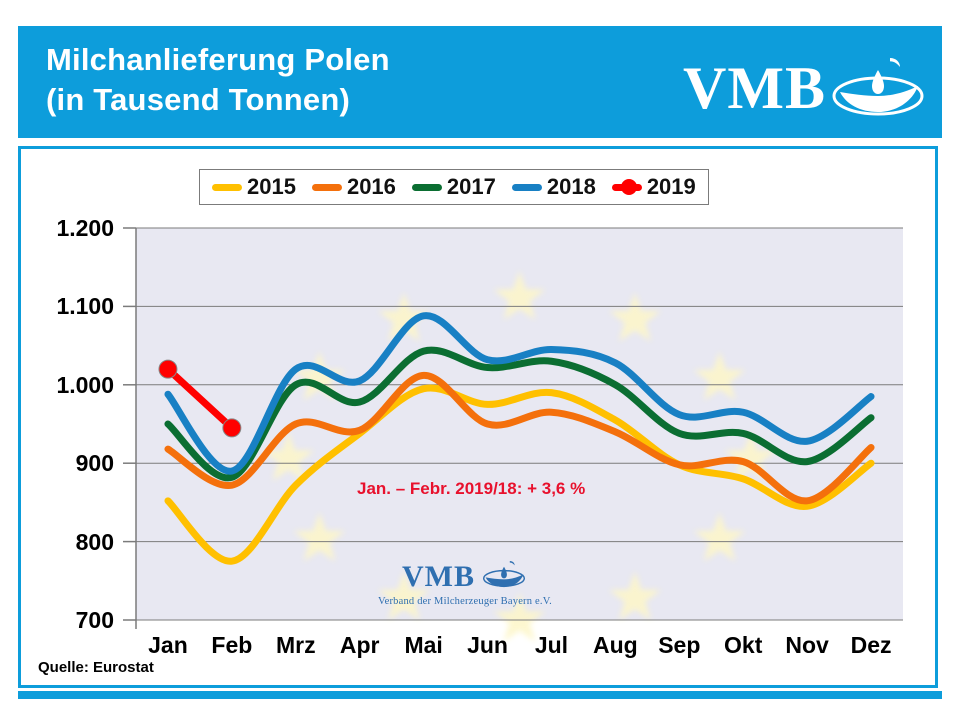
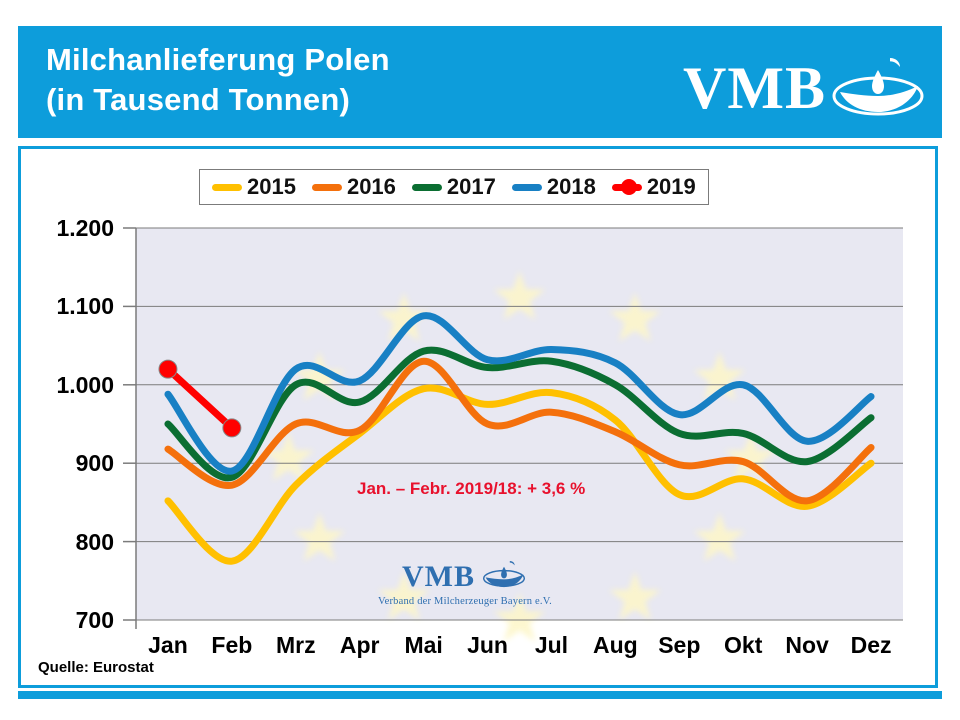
2016/Mai: 1010 -> 1030
2015/Sep: 900 -> 860
2018/Okt: 960 -> 1000
